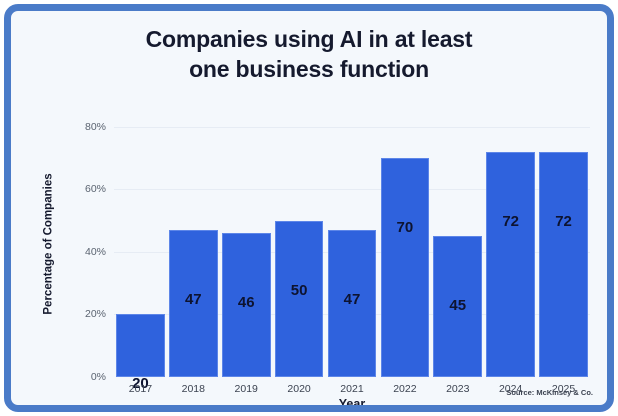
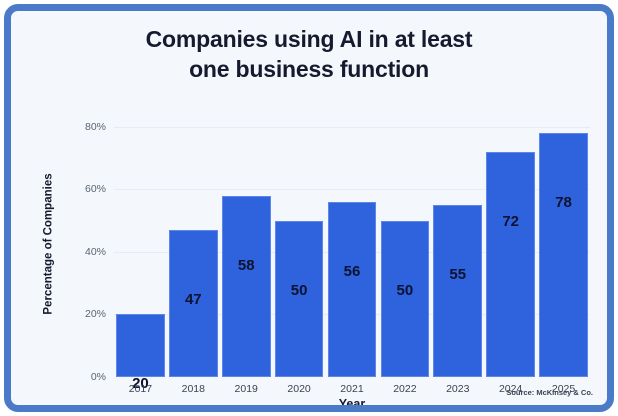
2019: 46 -> 58
2021: 47 -> 56
2022: 70 -> 50
2023: 45 -> 55
2025: 72 -> 78
